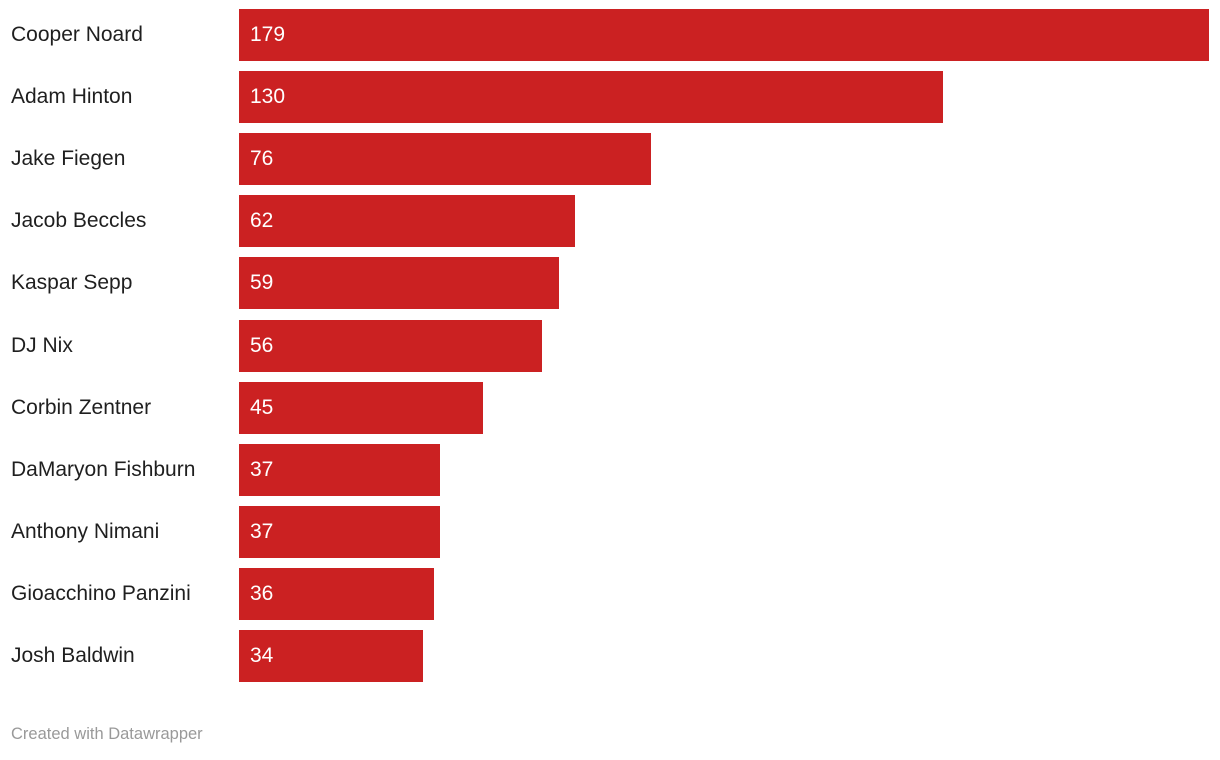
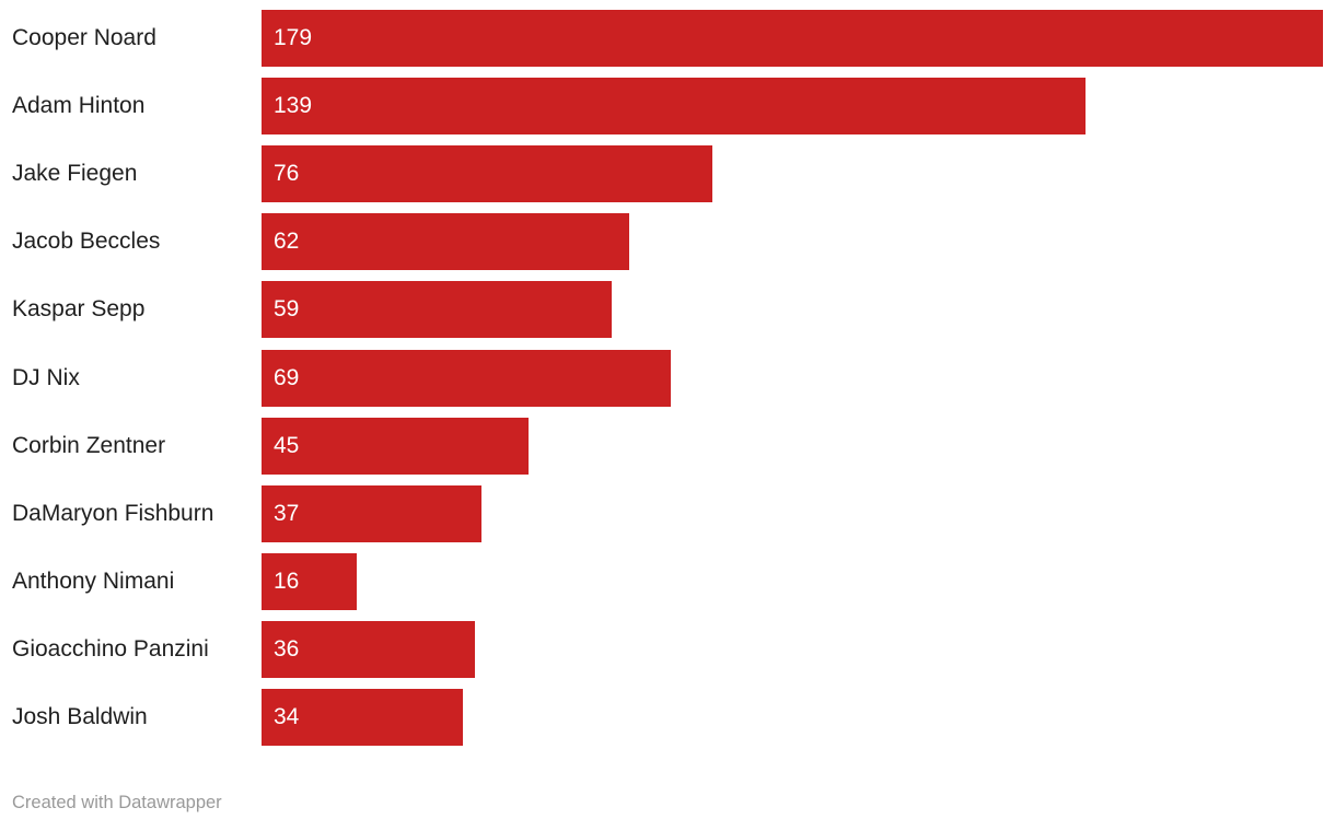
Adam Hinton: 130 -> 139
DJ Nix: 56 -> 69
Anthony Nimani: 37 -> 16
